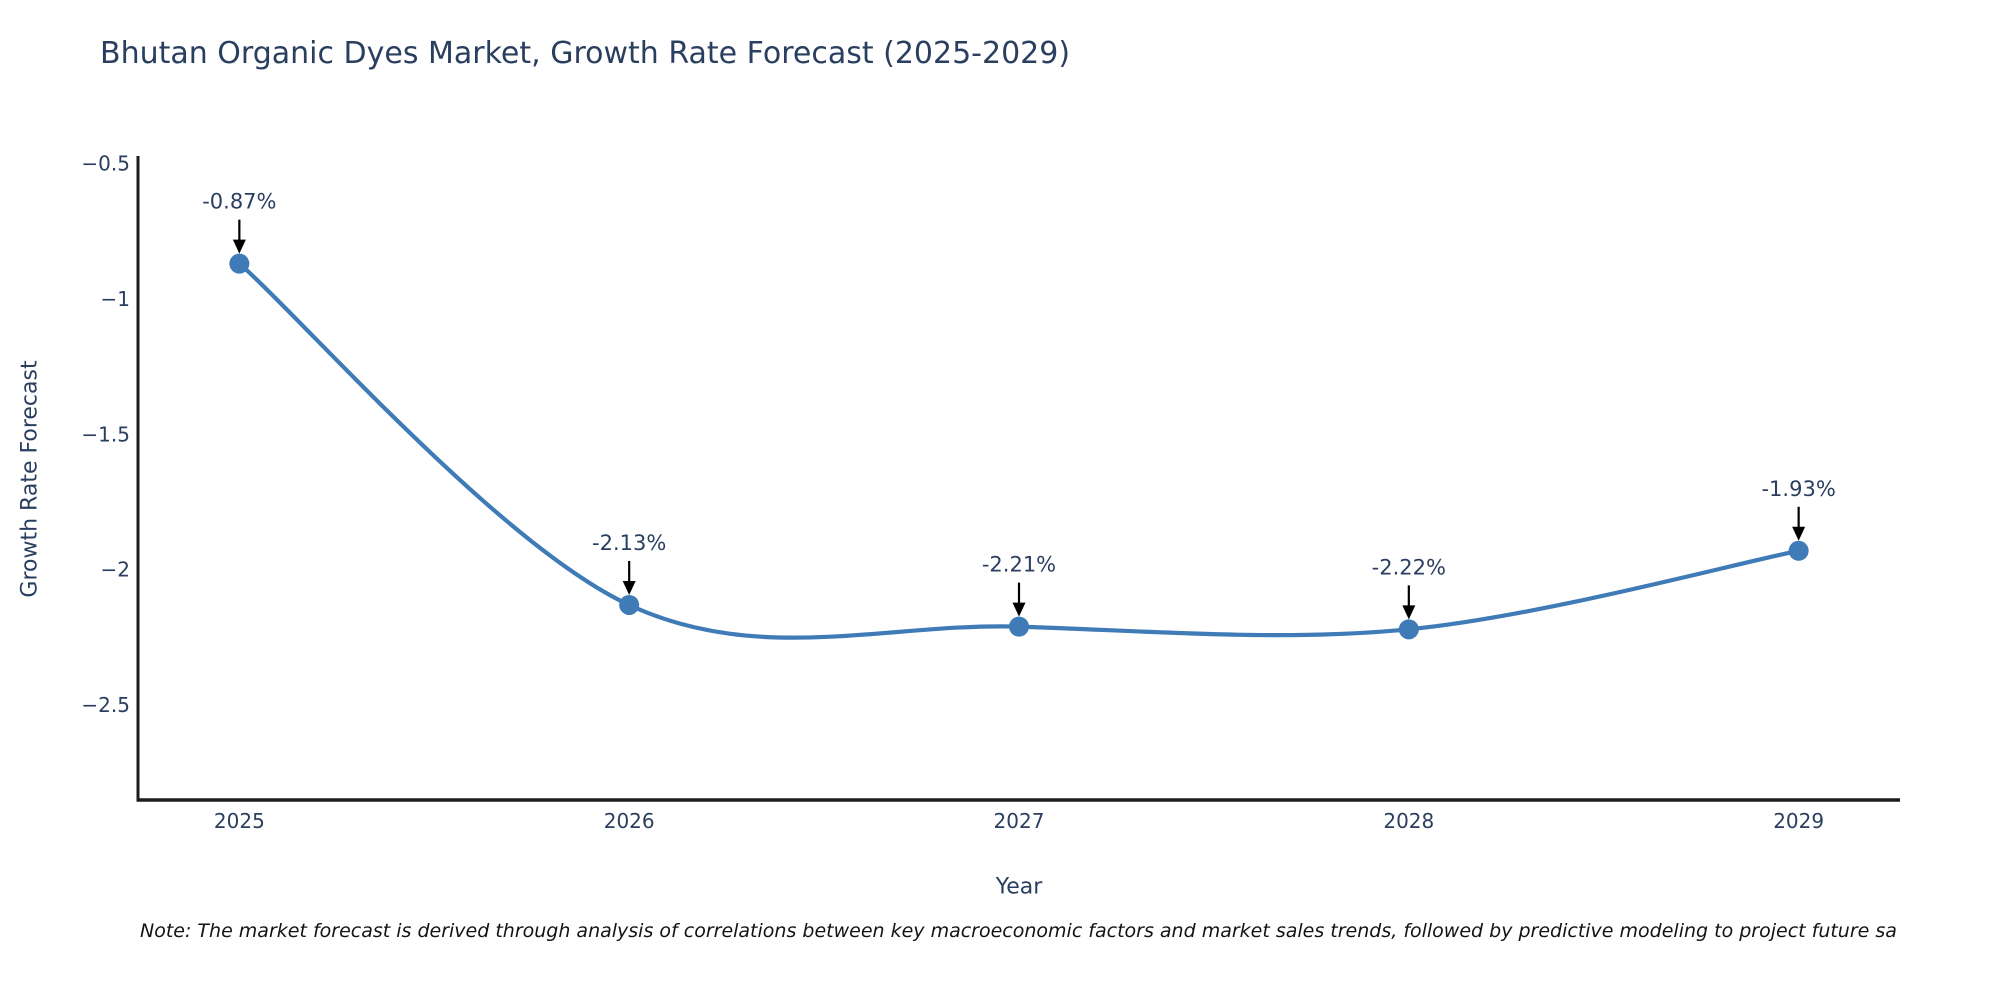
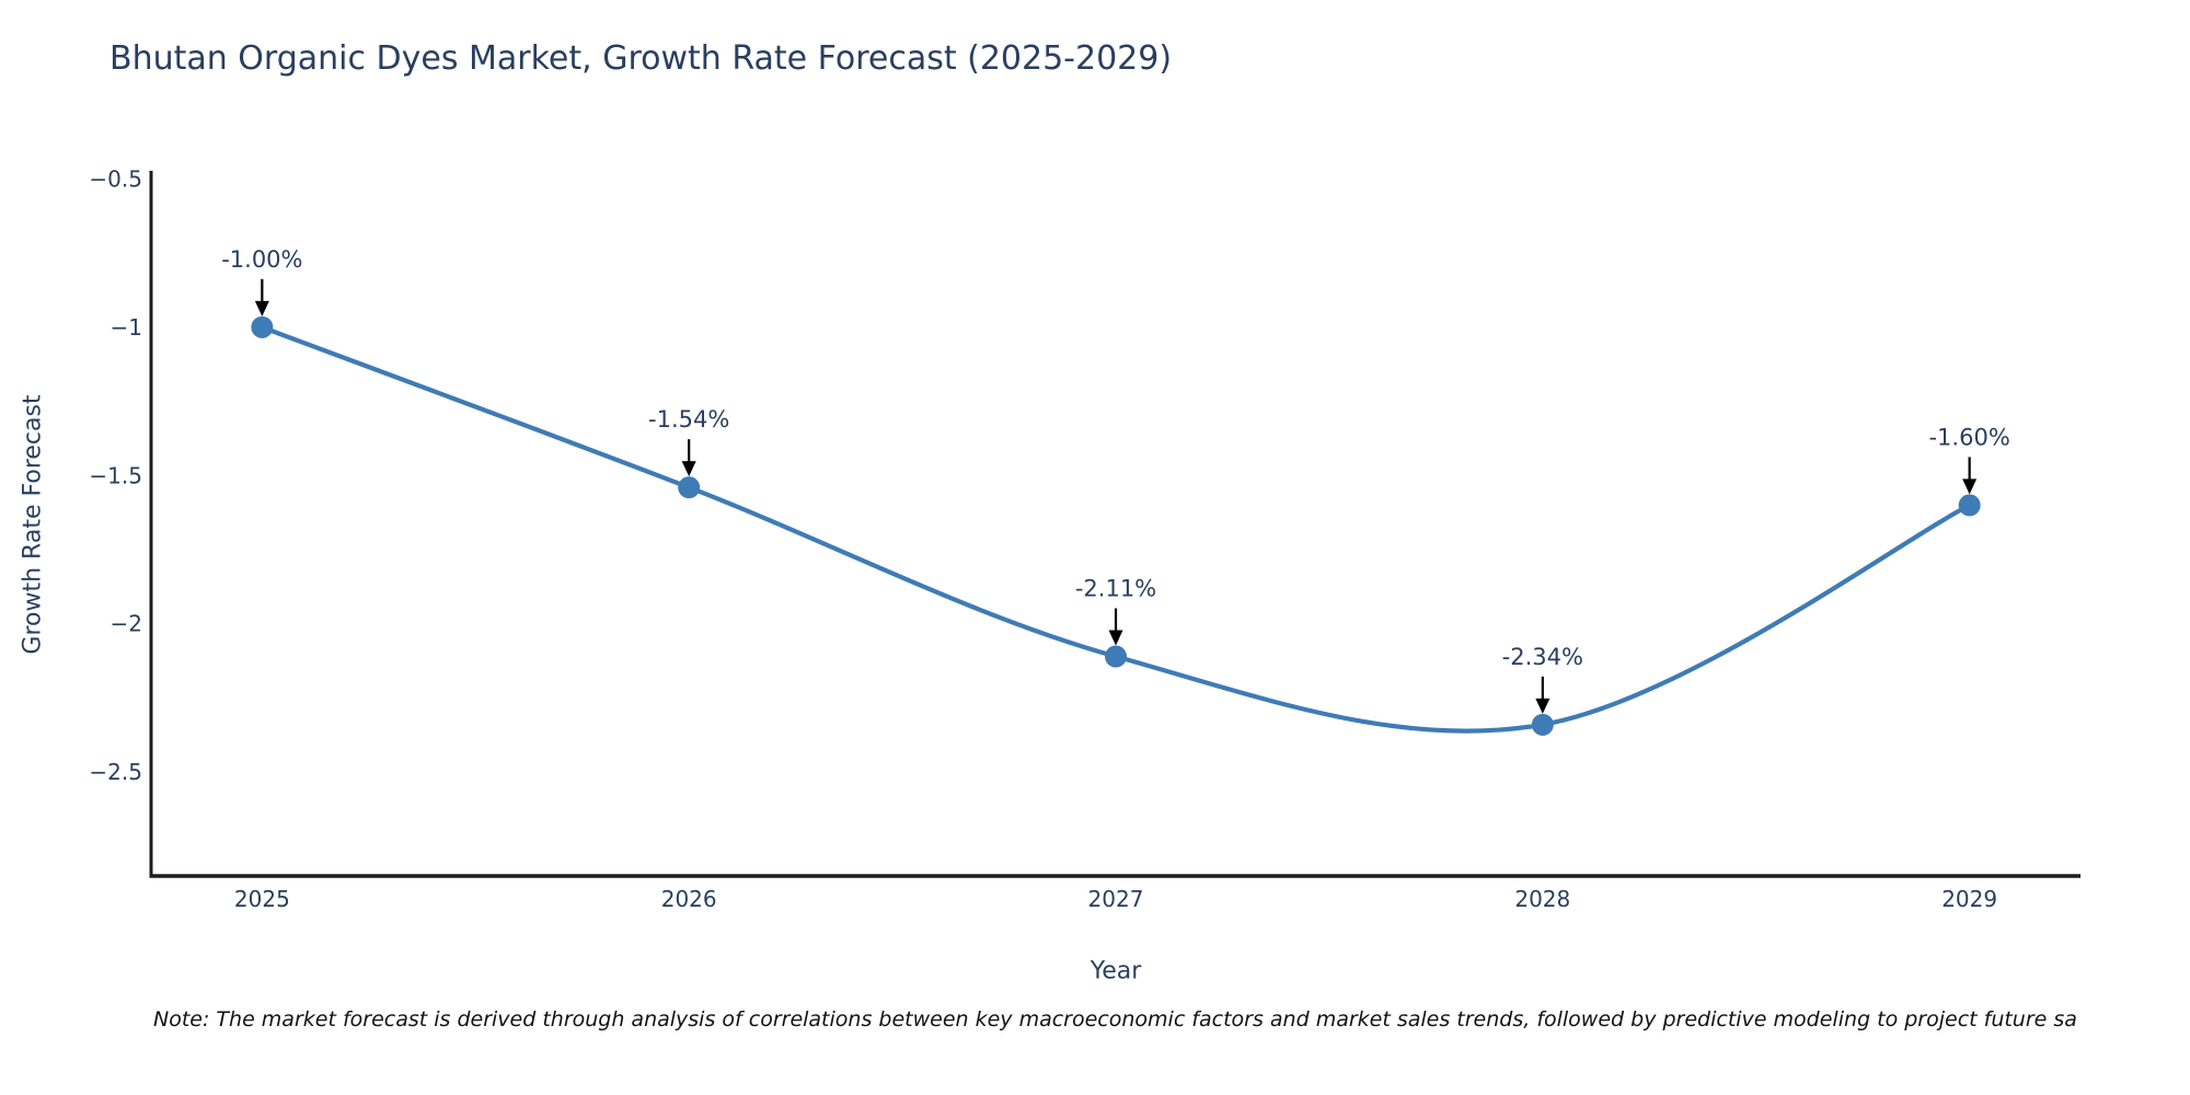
2025: -0.87% -> -1.00%
2026: -2.13% -> -1.54%
2027: -2.21% -> -2.11%
2028: -2.22% -> -2.34%
2029: -1.93% -> -1.60%
